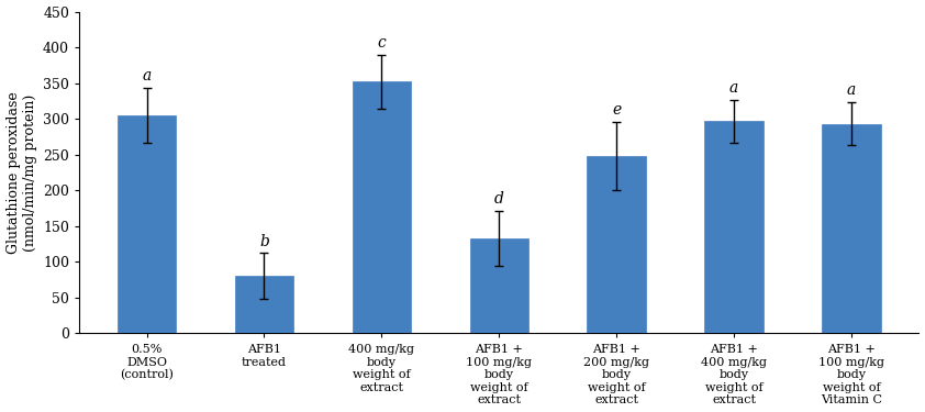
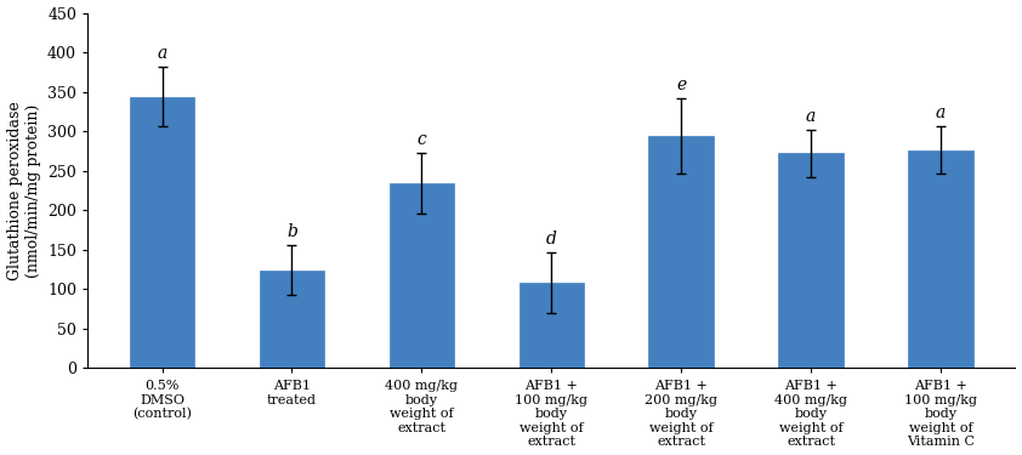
0.5% DMSO (control): 305 -> 344
AFB1 treated: 80 -> 124
400 mg/kg body weight of extract: 352 -> 234
AFB1 + 100 mg/kg body weight of extract: 133 -> 108
AFB1 + 200 mg/kg body weight of extract: 248 -> 294
AFB1 + 400 mg/kg body weight of extract: 297 -> 272
AFB1 + 100 mg/kg body weight of Vitamin C: 293 -> 276
